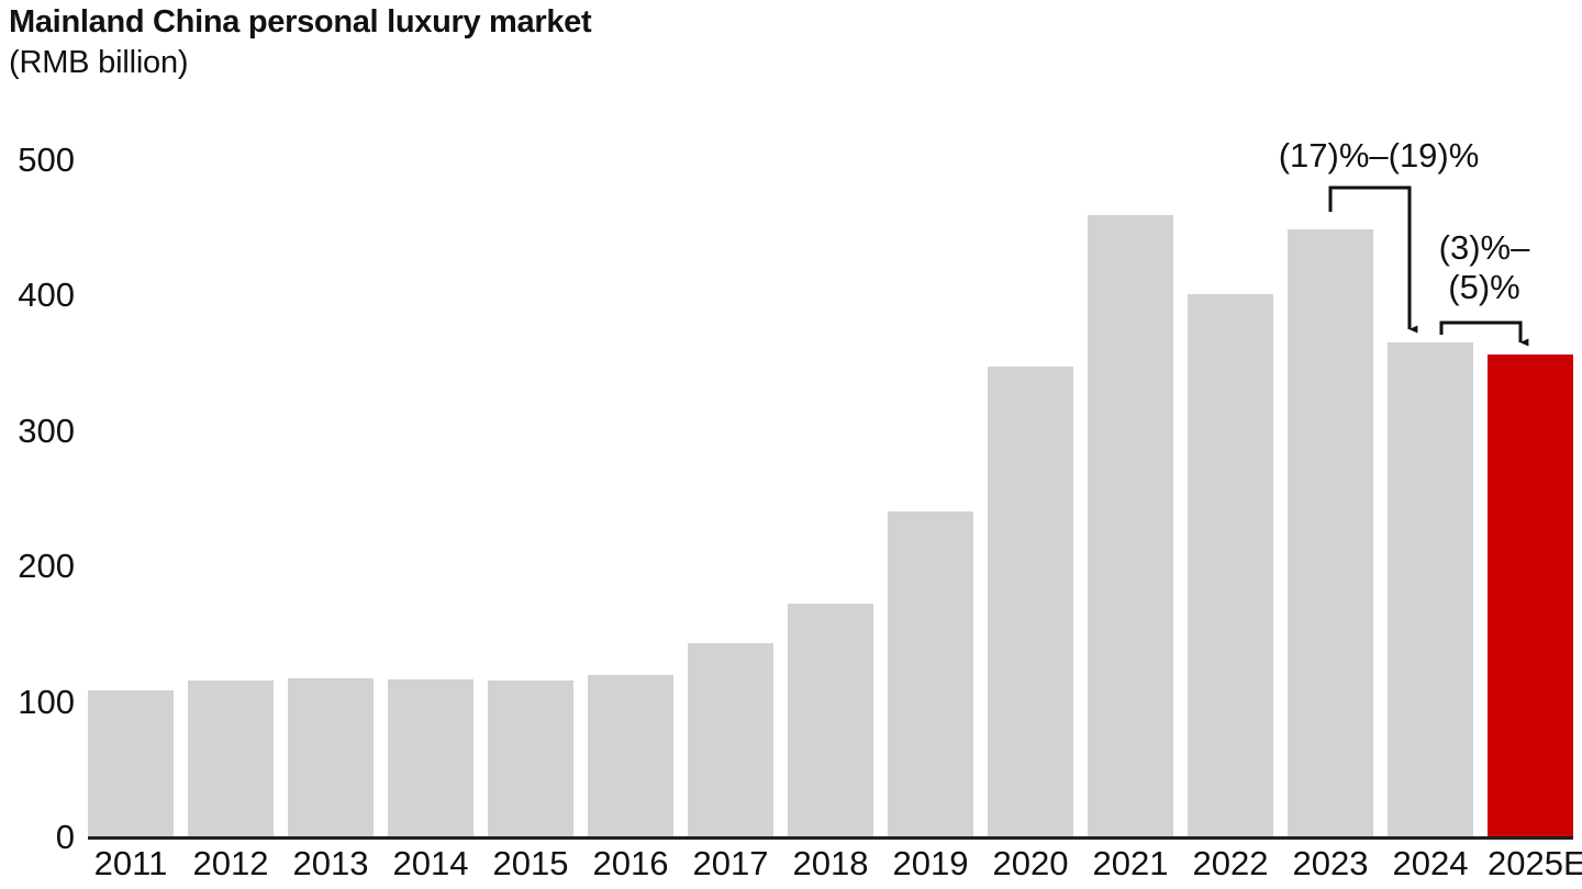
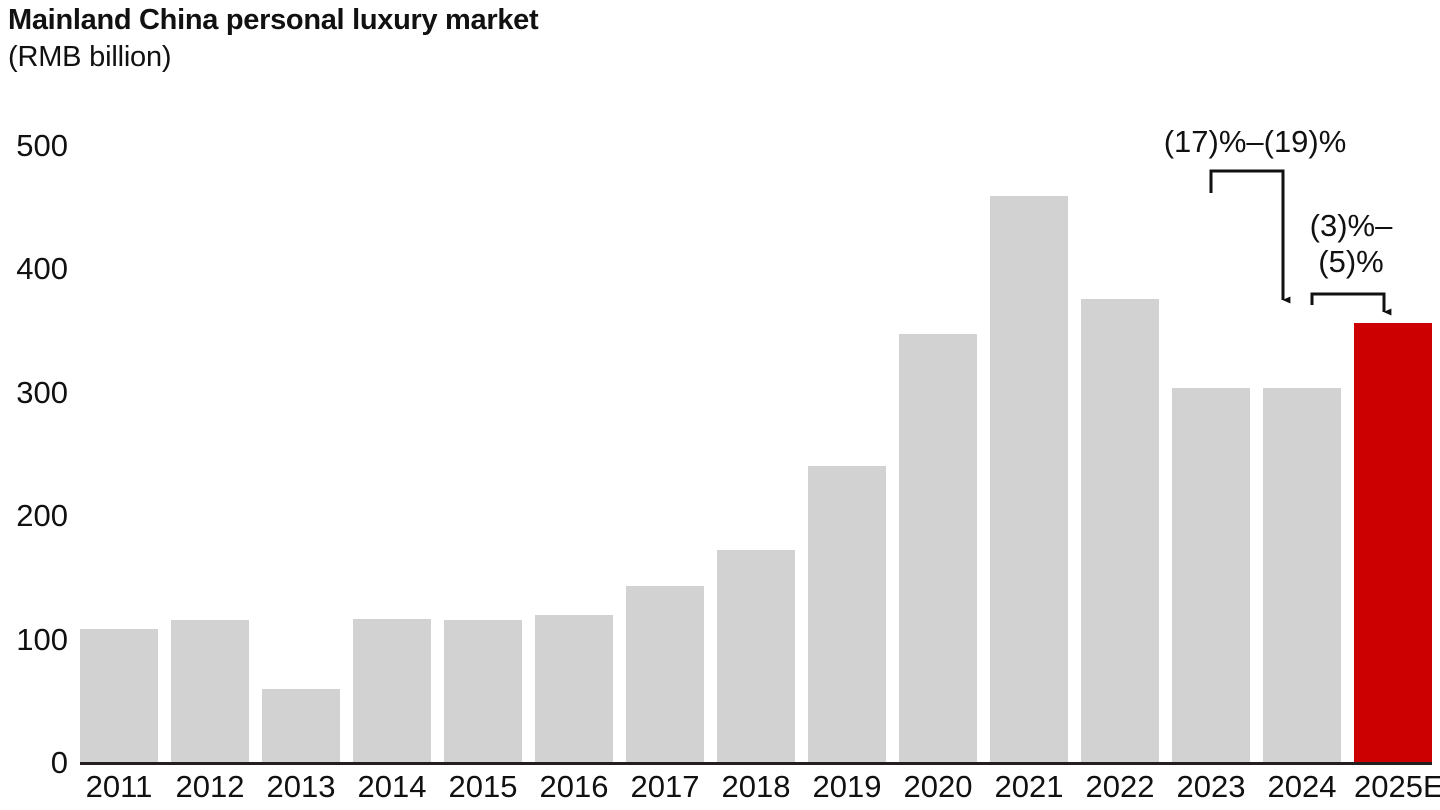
2013: 117 -> 59
2022: 400 -> 375
2023: 448 -> 303
2024: 365 -> 303
